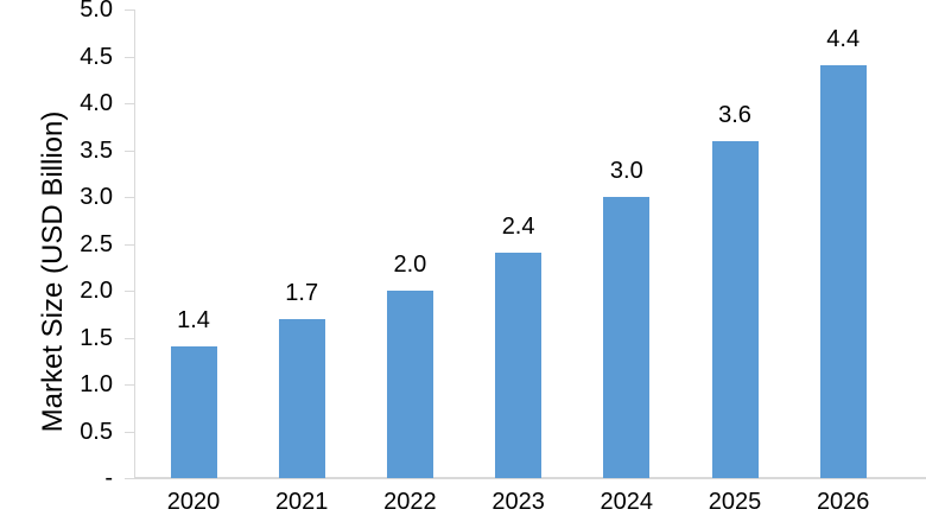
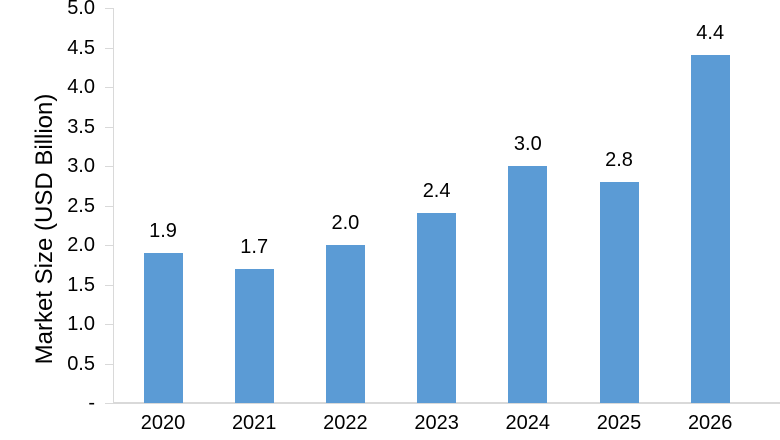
2020: 1.4 -> 1.9
2025: 3.6 -> 2.8
